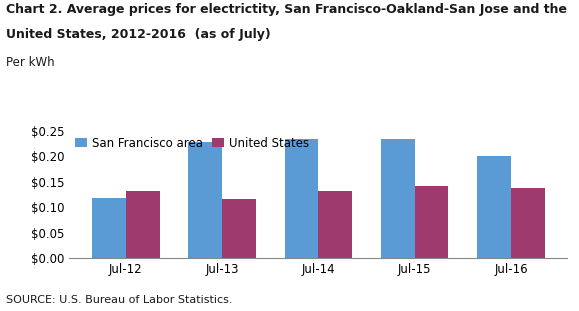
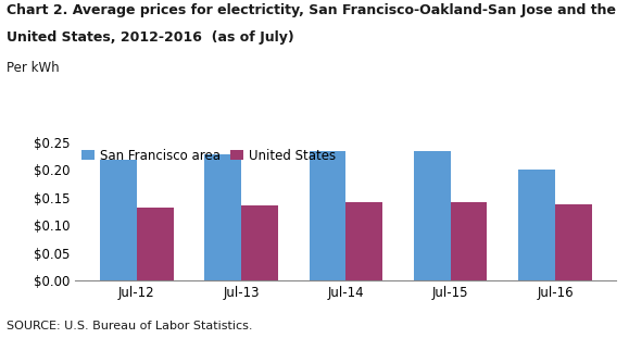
San Francisco area/Jul-12: $0.118 -> $0.218
United States/Jul-13: $0.116 -> $0.136
United States/Jul-14: $0.132 -> $0.142
